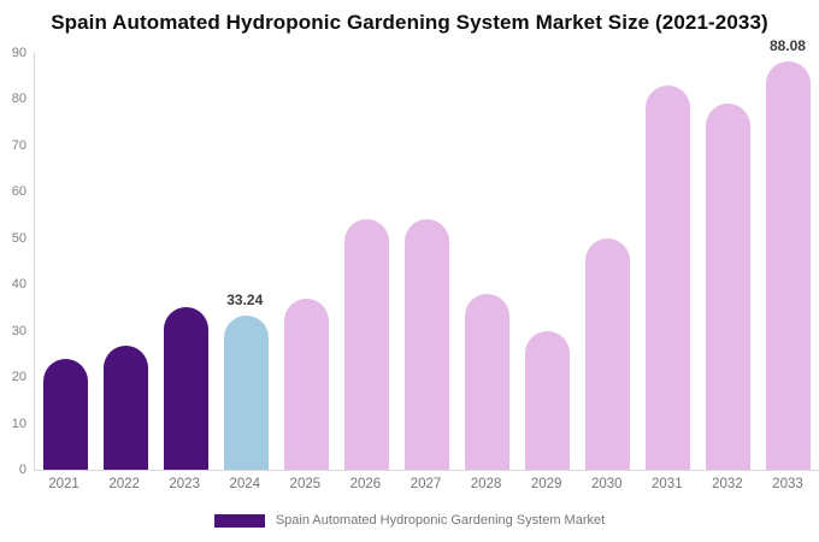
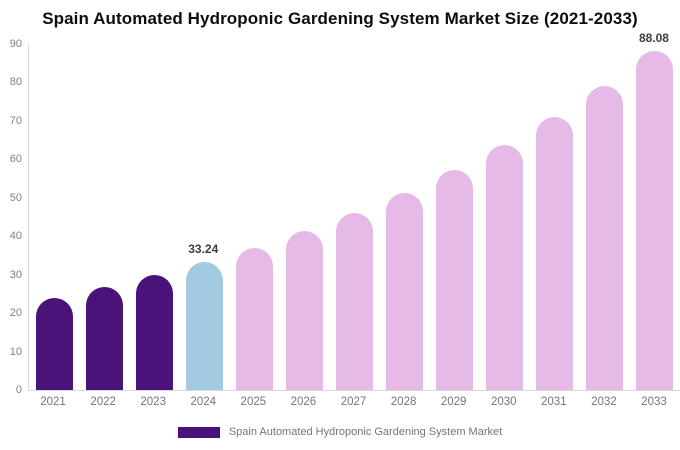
2023: 35 -> 30
2026: 54 -> 41
2027: 54 -> 46
2028: 38 -> 51
2029: 30 -> 57
2030: 50 -> 64
2031: 83 -> 71
